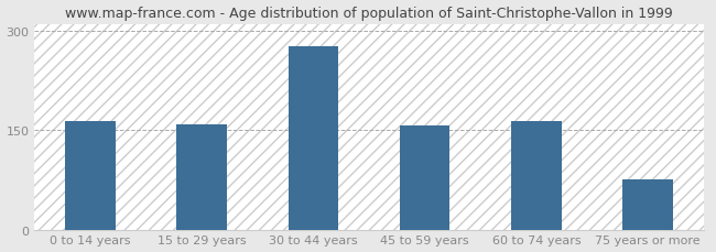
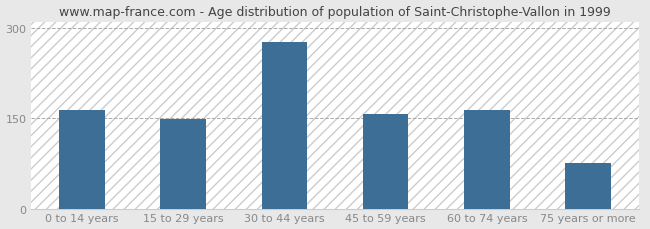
15 to 29 years: 158 -> 148
